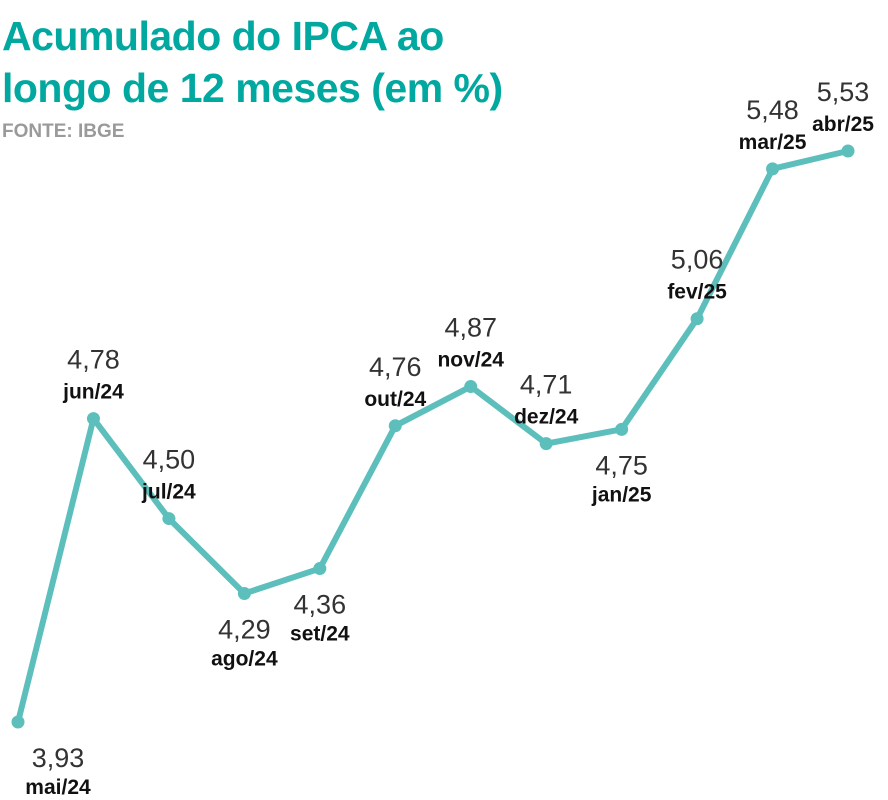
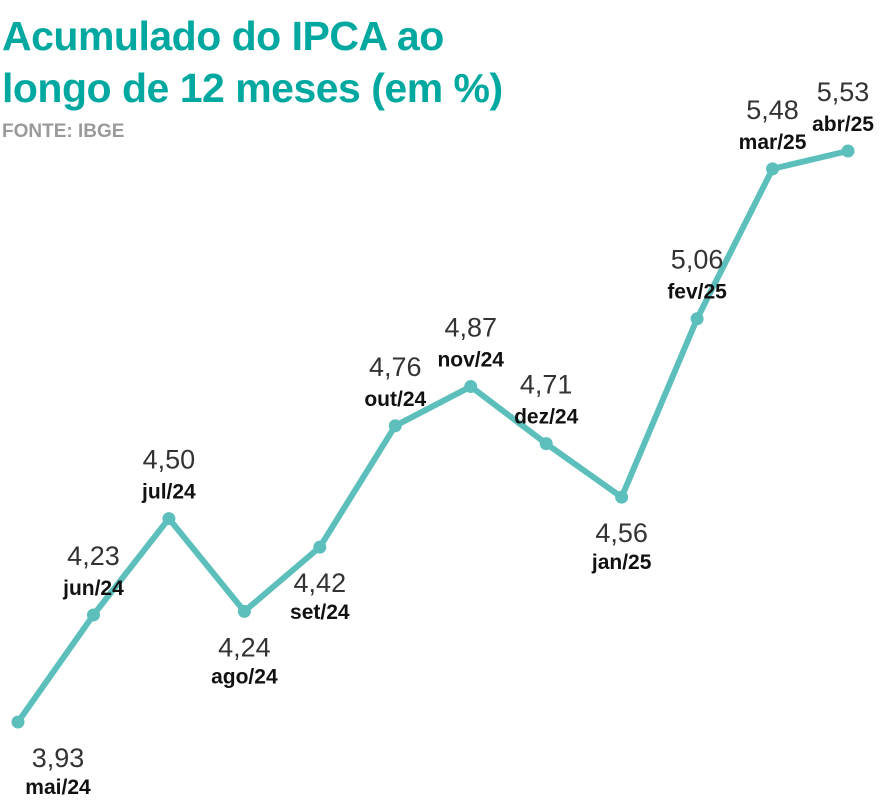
jun/24: 4,78 -> 4,23
ago/24: 4,29 -> 4,24
set/24: 4,36 -> 4,42
jan/25: 4,75 -> 4,56
